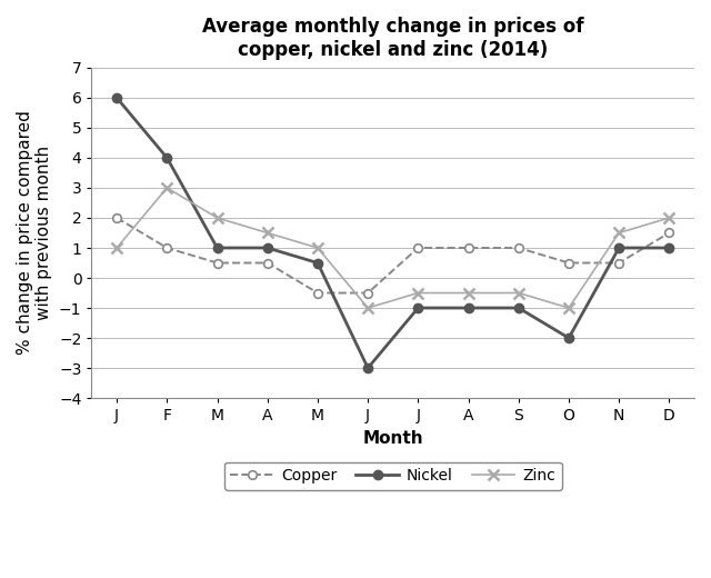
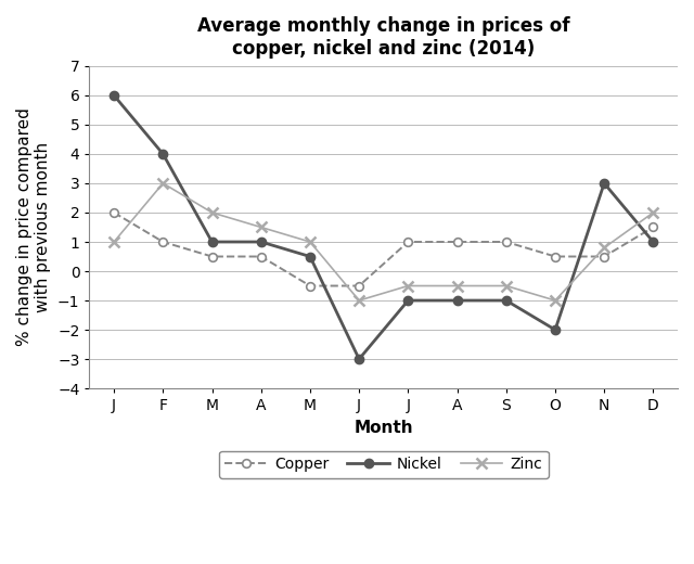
Nickel/N: 1.0 -> 3.0
Zinc/N: 1.5 -> 0.8
